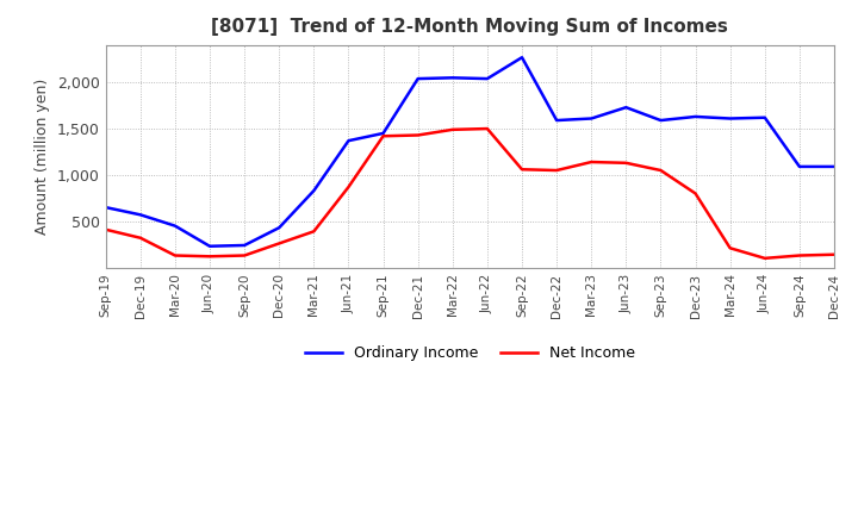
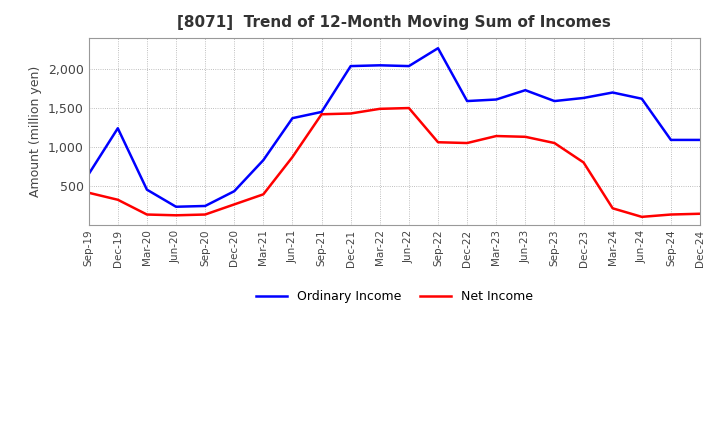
Ordinary Income/Dec-19: 570 -> 1,240
Ordinary Income/Mar-24: 1,610 -> 1,700
